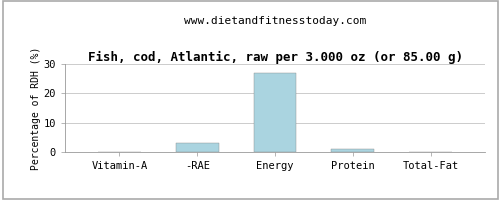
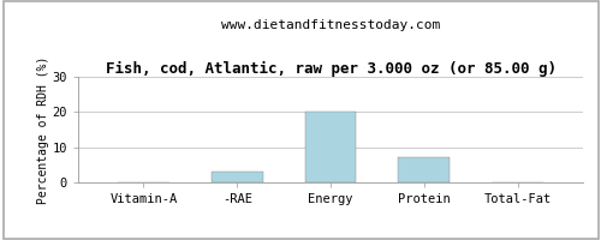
Energy: 27 -> 20
Protein: 1 -> 7
